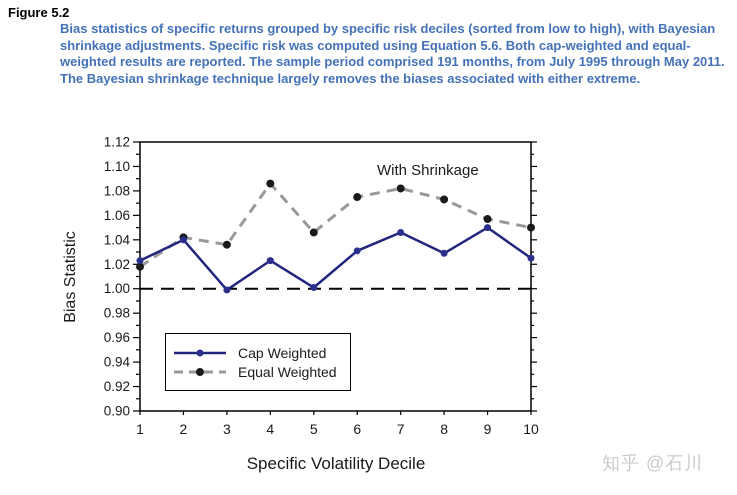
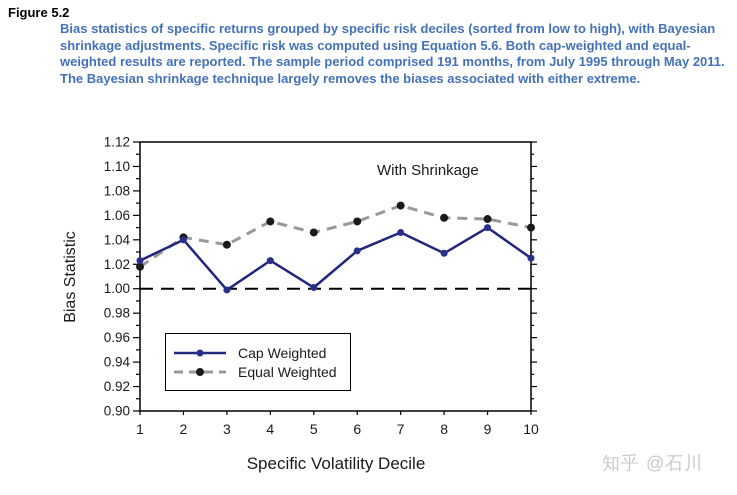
Equal Weighted/4: 1.086 -> 1.055
Equal Weighted/6: 1.075 -> 1.055
Equal Weighted/7: 1.082 -> 1.068
Equal Weighted/8: 1.073 -> 1.058
